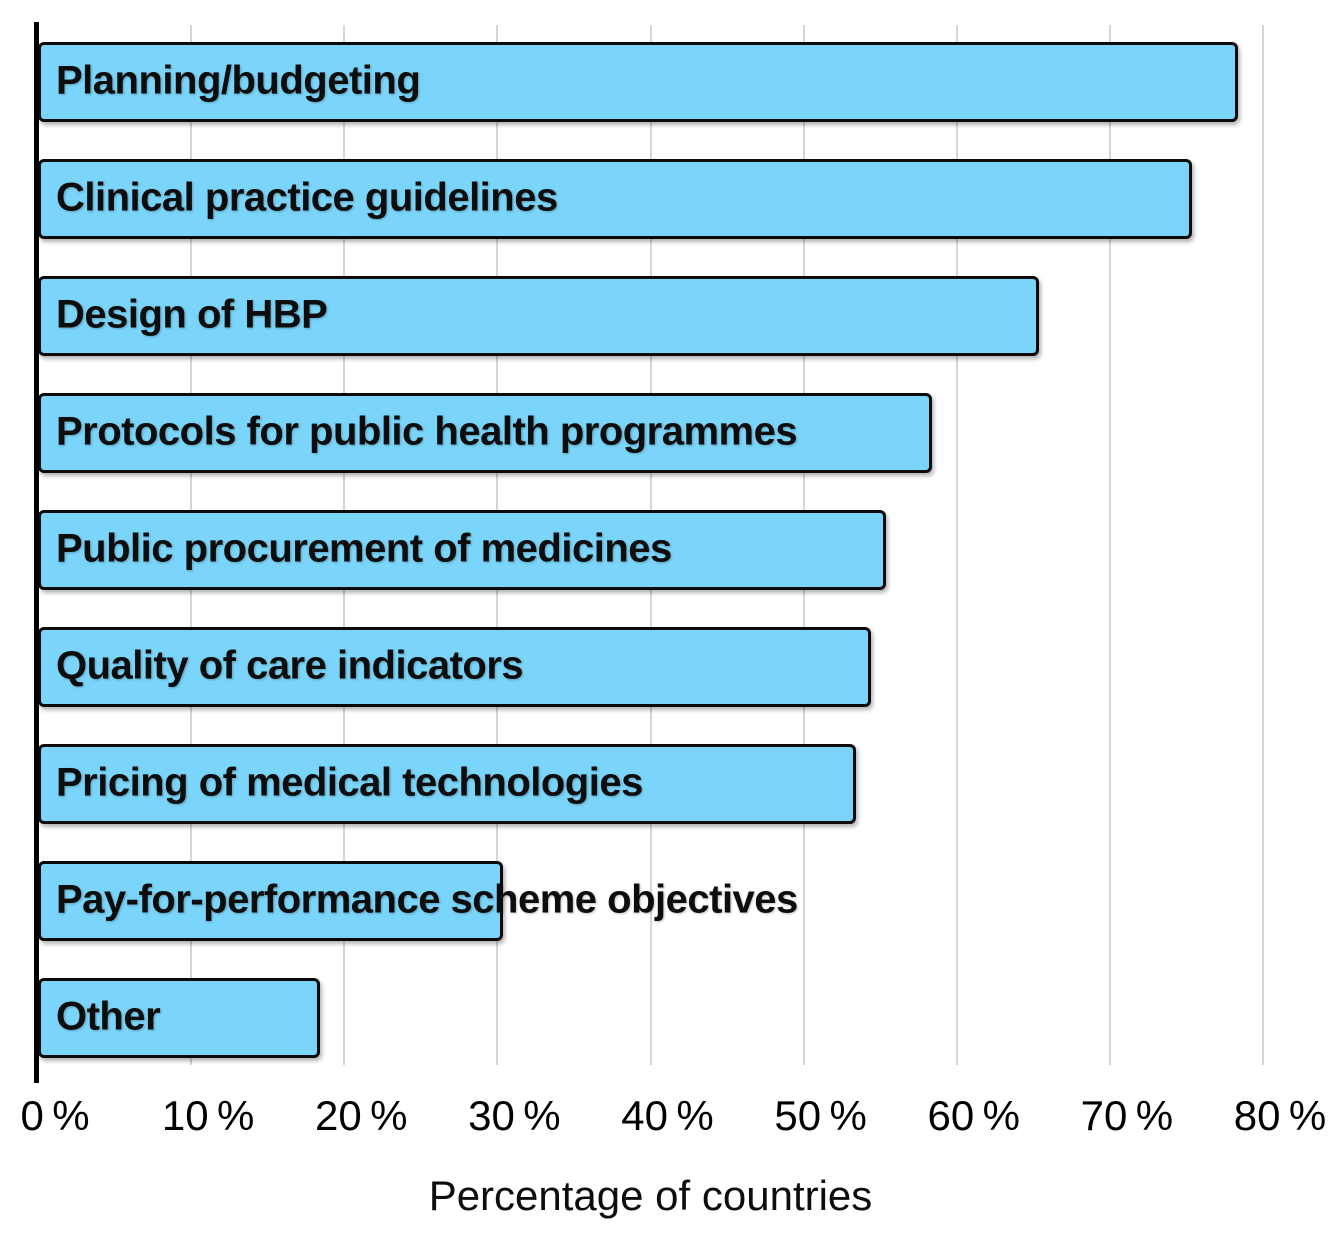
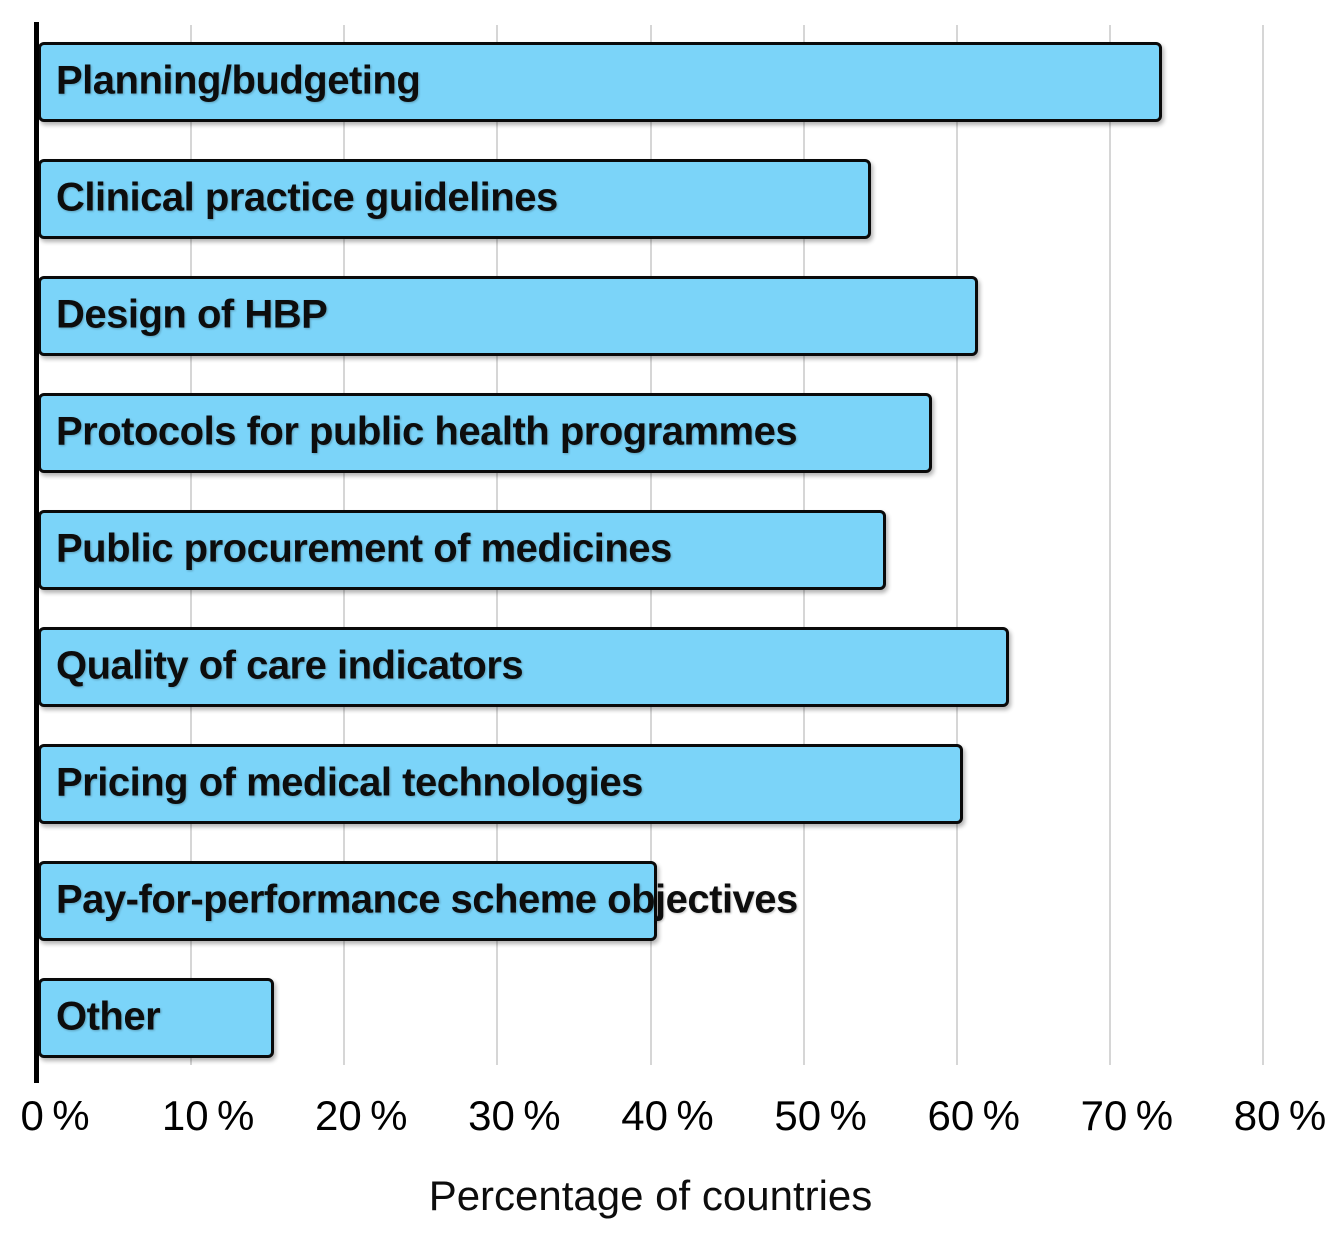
Planning/budgeting: 78% -> 73%
Clinical practice guidelines: 75% -> 54%
Design of HBP: 65% -> 61%
Quality of care indicators: 54% -> 63%
Pricing of medical technologies: 53% -> 60%
Pay-for-performance scheme objectives: 30% -> 40%
Other: 18% -> 15%
